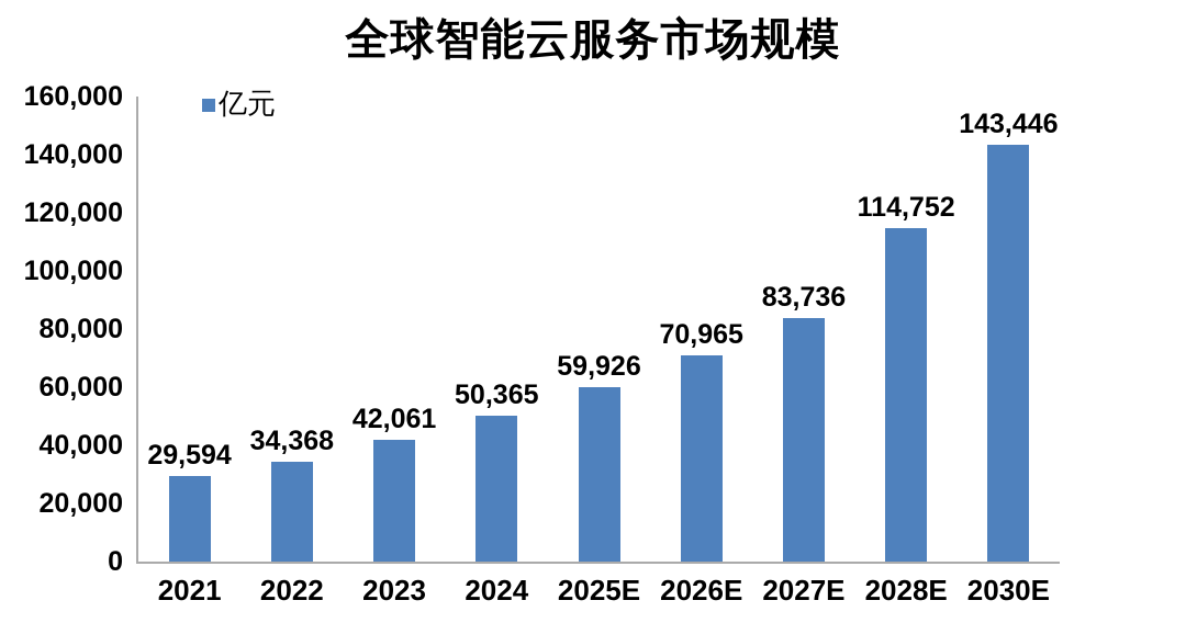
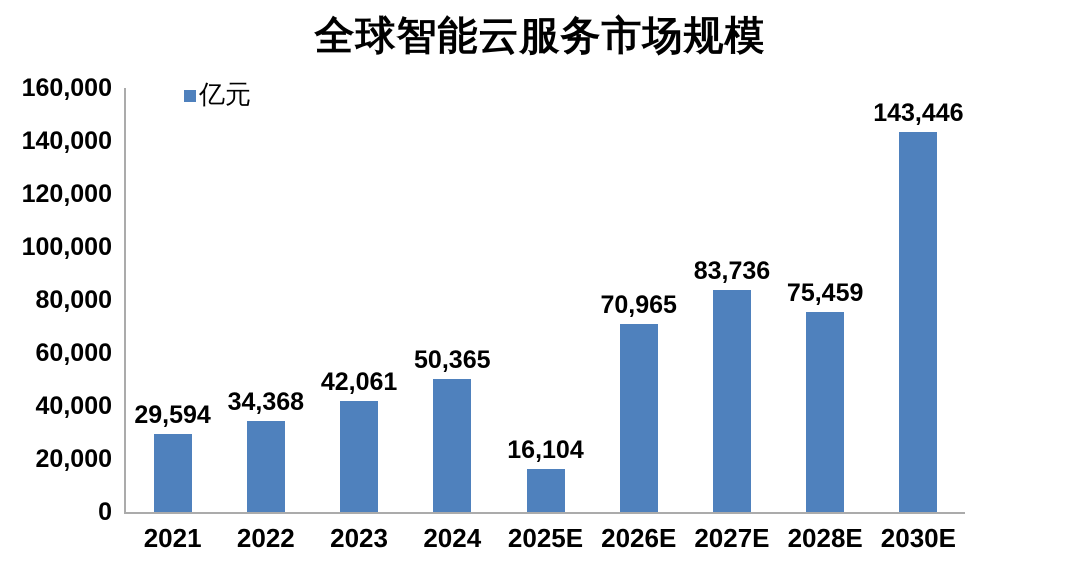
2025E: 59,926 -> 16,104
2028E: 114,752 -> 75,459
